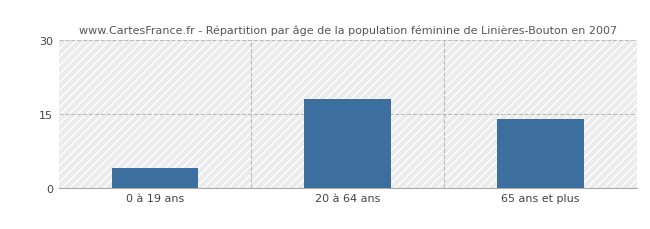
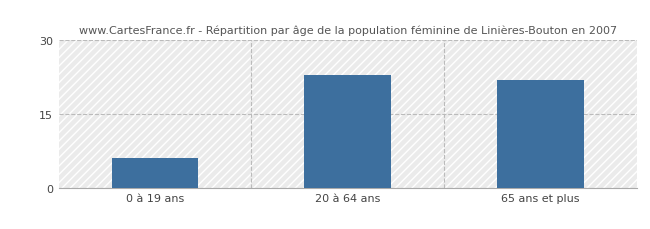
0 à 19 ans: 4 -> 6
20 à 64 ans: 18 -> 23
65 ans et plus: 14 -> 22
